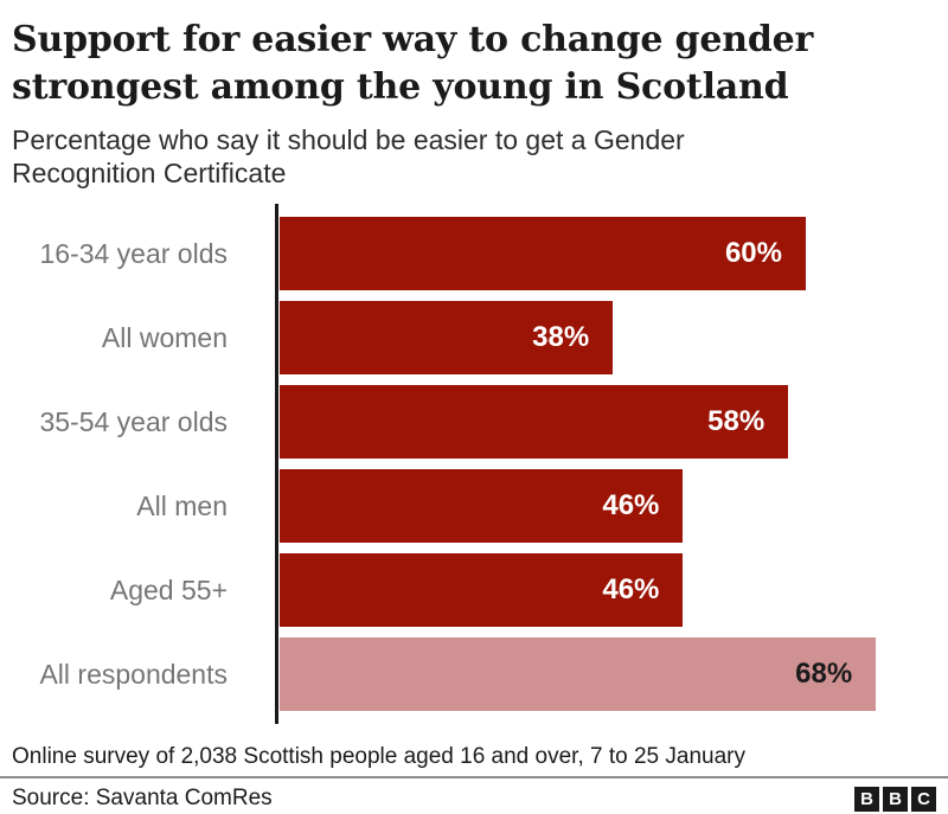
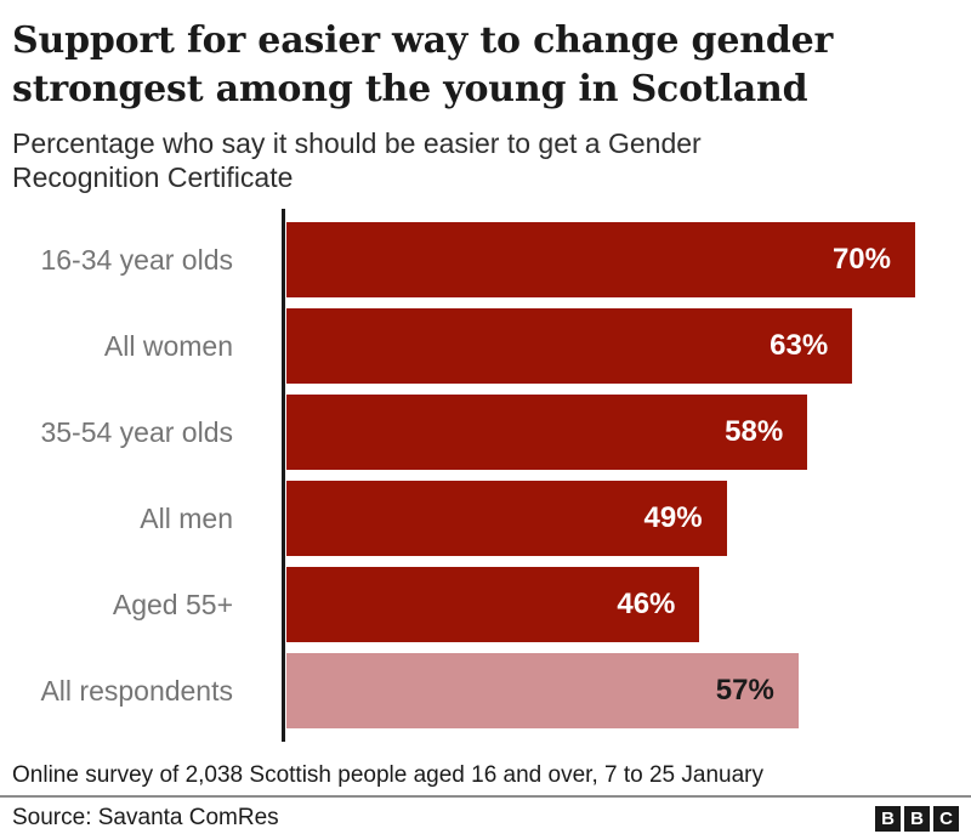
16-34 year olds: 60% -> 70%
All women: 38% -> 63%
All men: 46% -> 49%
All respondents: 68% -> 57%
